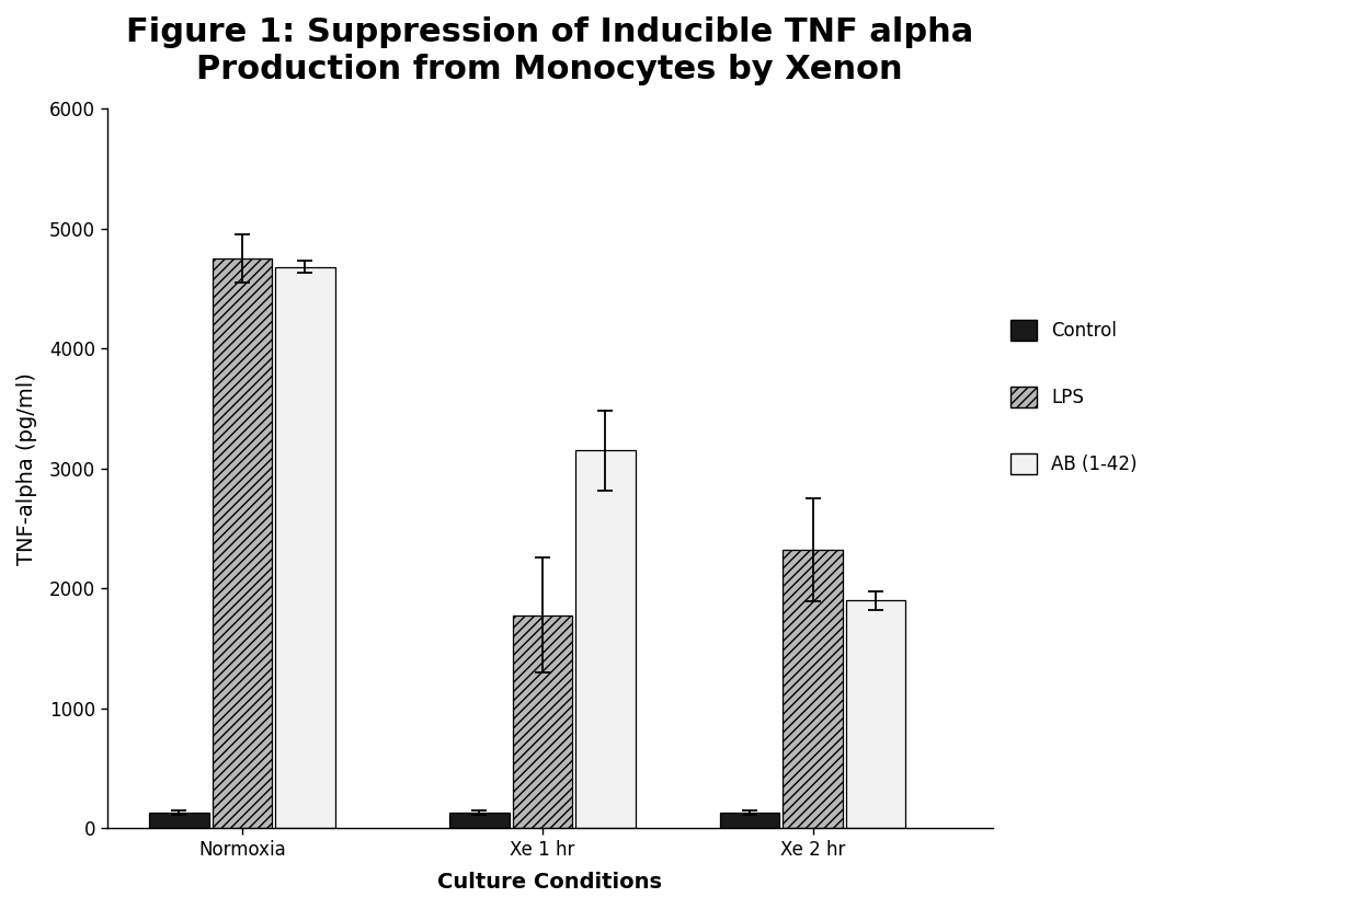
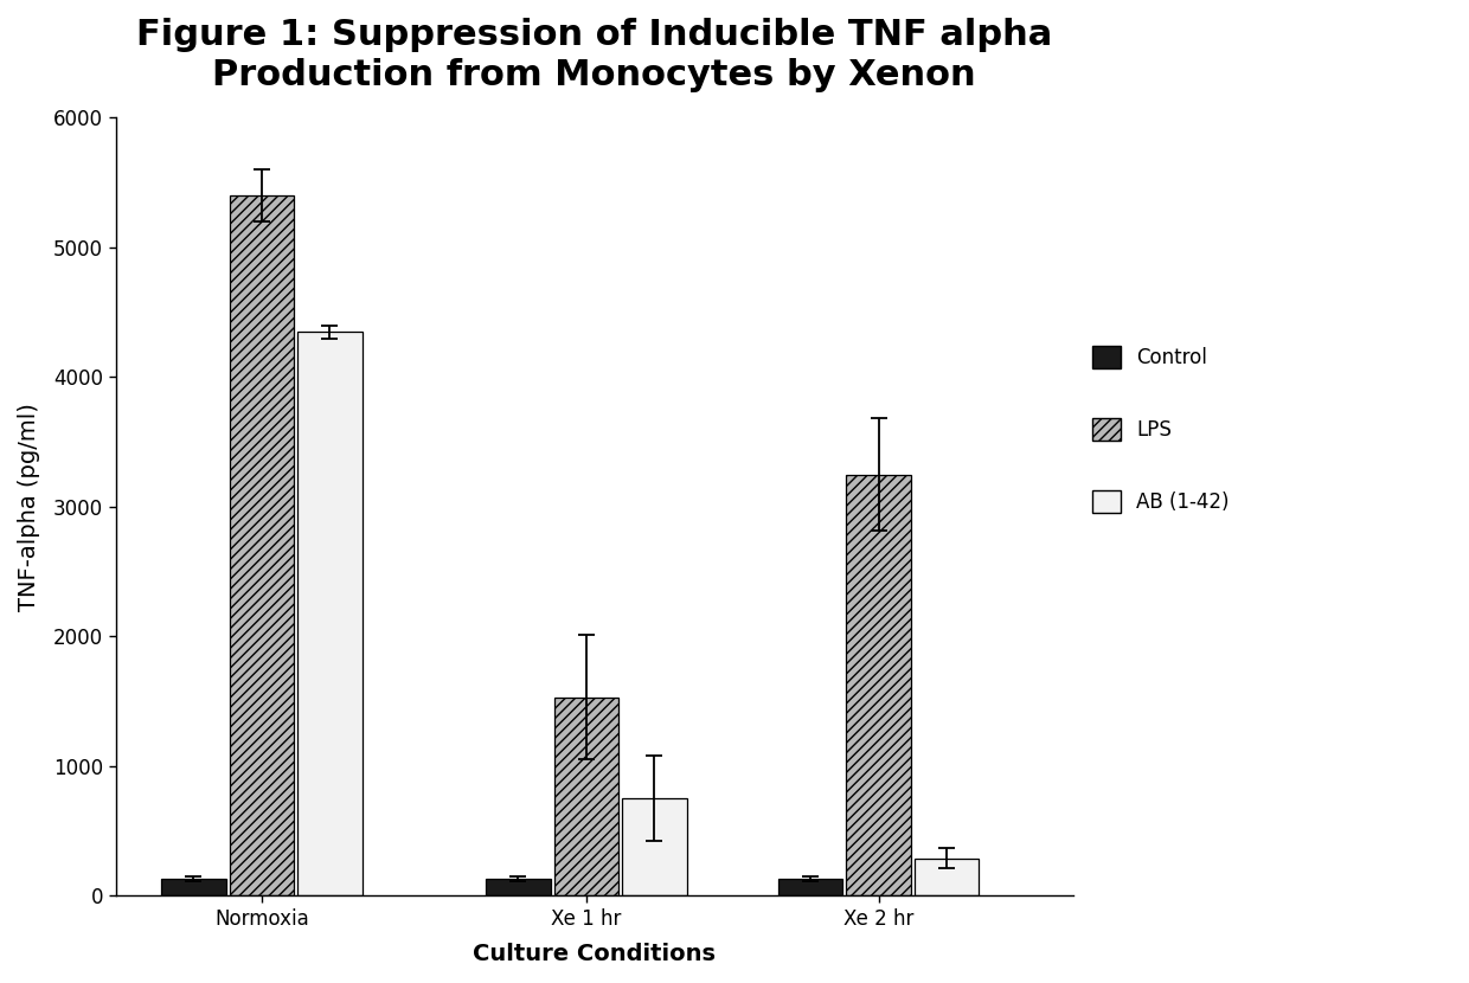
LPS/Normoxia: 4750 -> 5400
AB (1-42)/Normoxia: 4680 -> 4350
LPS/Xe 1 hr: 1780 -> 1530
AB (1-42)/Xe 1 hr: 3150 -> 750
LPS/Xe 2 hr: 2320 -> 3250
AB (1-42)/Xe 2 hr: 1900 -> 290
